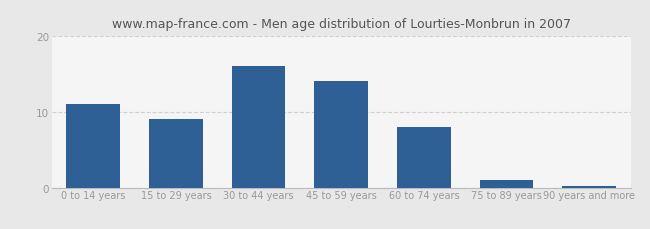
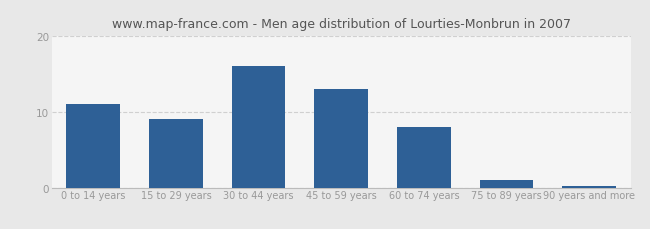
45 to 59 years: 14.0 -> 13.0
